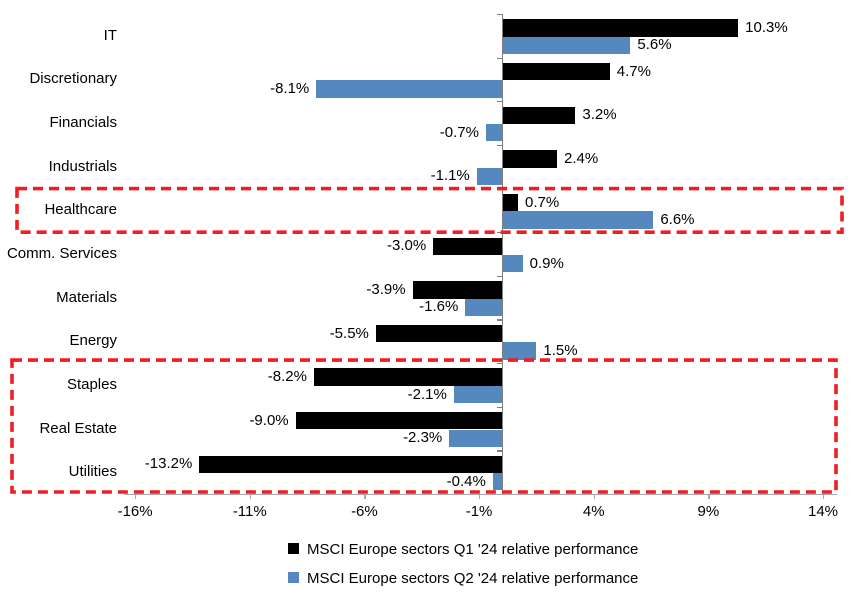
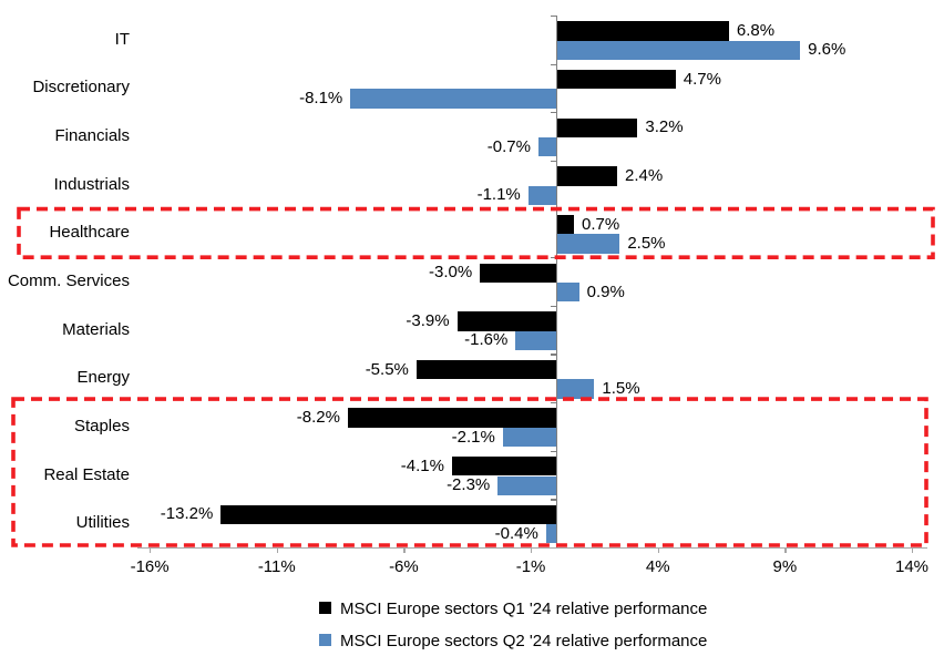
MSCI Europe sectors Q1 '24 relative performance/IT: 10.3% -> 6.8%
MSCI Europe sectors Q2 '24 relative performance/IT: 5.6% -> 9.6%
MSCI Europe sectors Q2 '24 relative performance/Healthcare: 6.6% -> 2.5%
MSCI Europe sectors Q1 '24 relative performance/Real Estate: -9.0% -> -4.1%
